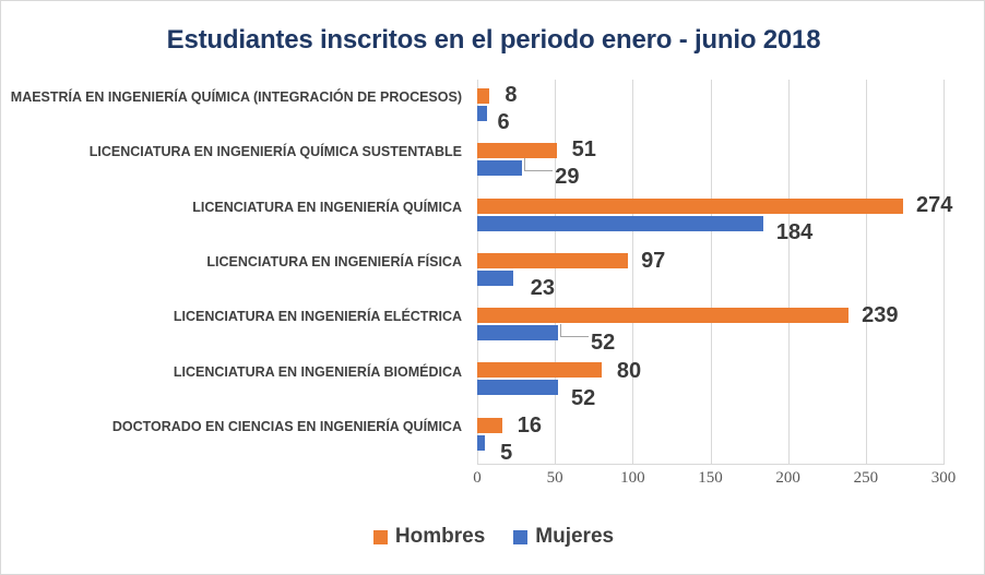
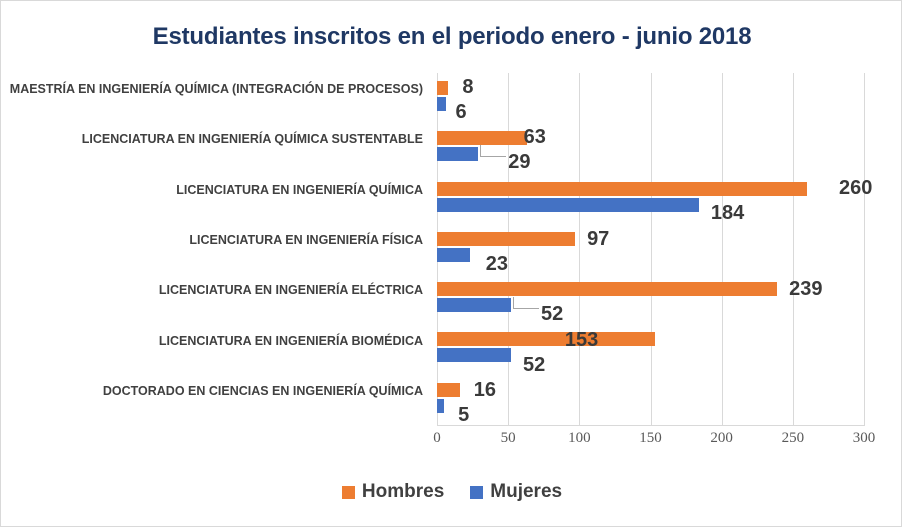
Hombres/LICENCIATURA EN INGENIERÍA QUÍMICA SUSTENTABLE: 51 -> 63
Hombres/LICENCIATURA EN INGENIERÍA QUÍMICA: 274 -> 260
Hombres/LICENCIATURA EN INGENIERÍA BIOMÉDICA: 80 -> 153
